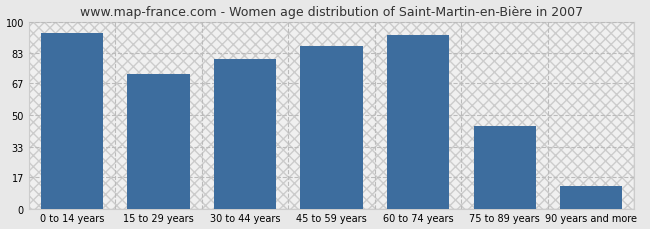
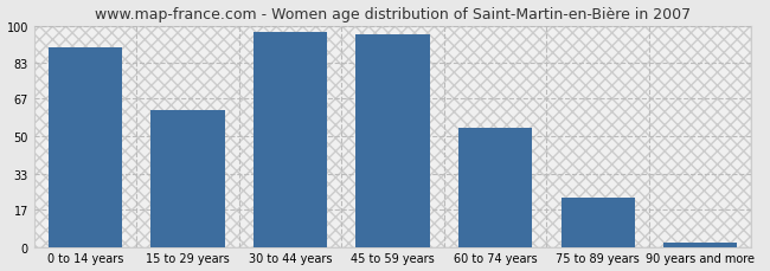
0 to 14 years: 94 -> 90
15 to 29 years: 72 -> 62
30 to 44 years: 80 -> 97
45 to 59 years: 87 -> 96
60 to 74 years: 93 -> 54
75 to 89 years: 44 -> 22
90 years and more: 12 -> 2
